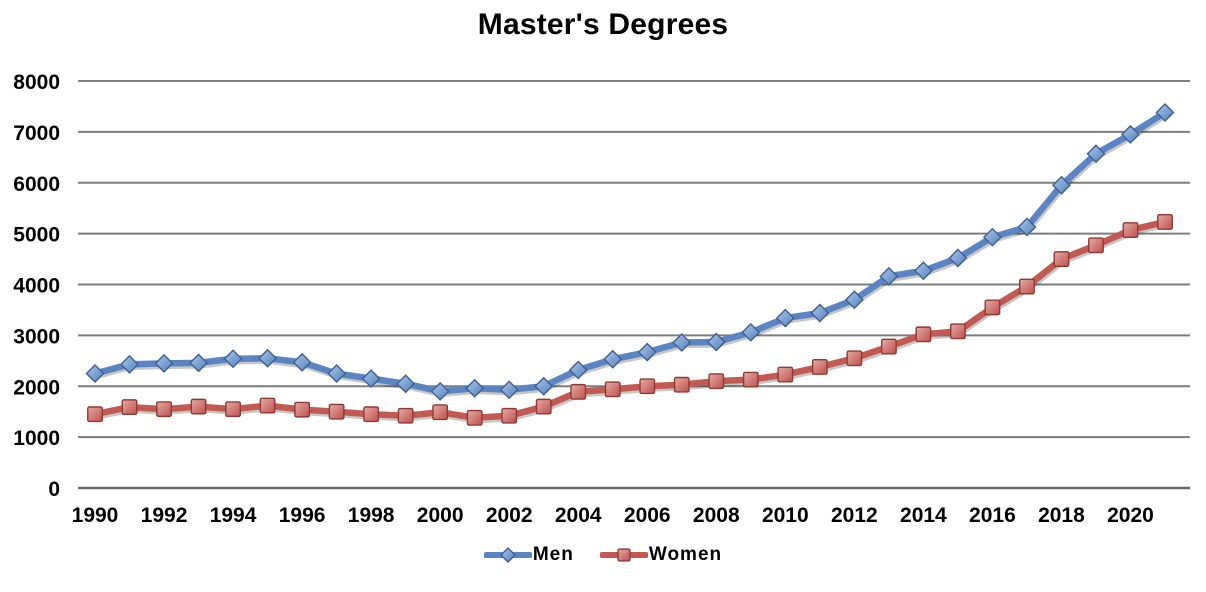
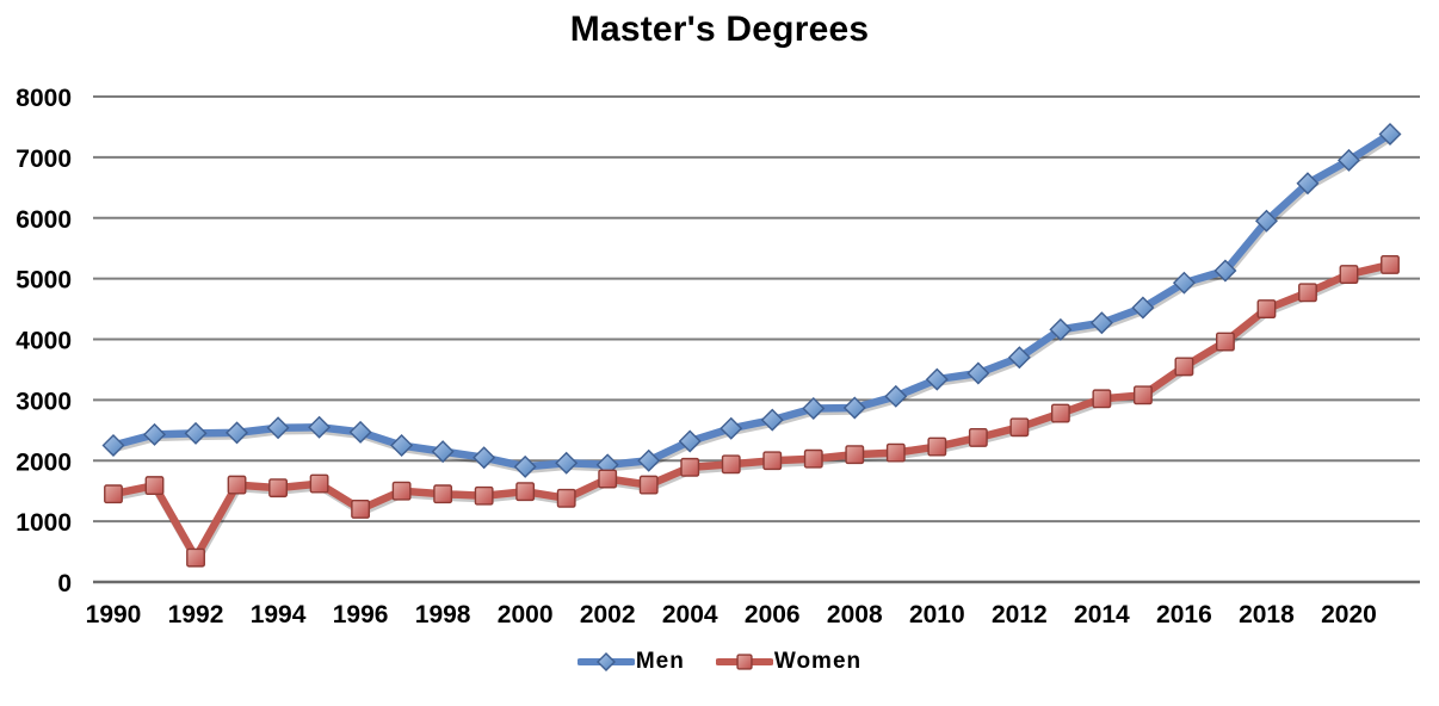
Women/1992: 1600 -> 400
Women/1996: 1500 -> 1200
Women/2002: 1400 -> 1700
